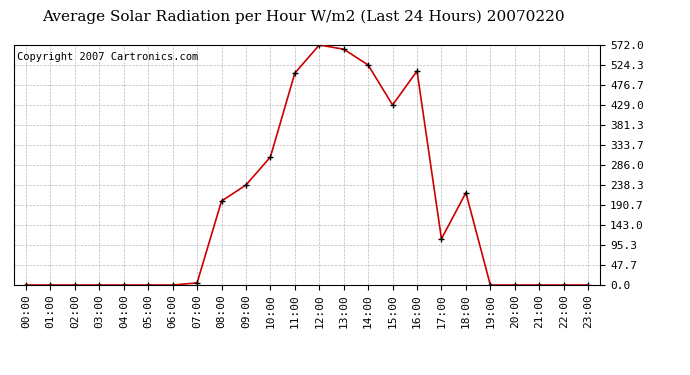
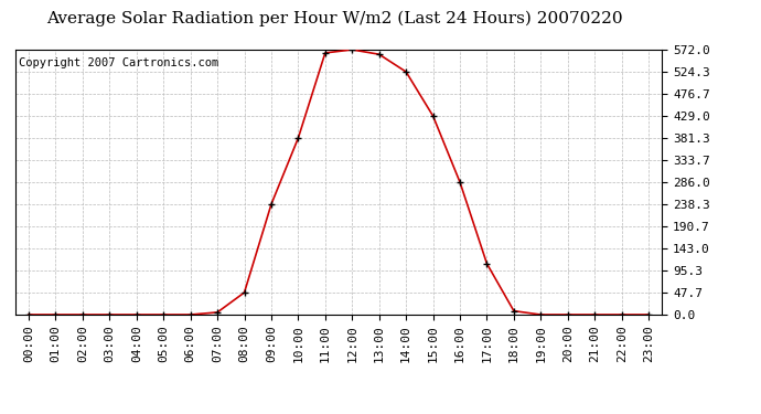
08:00: 200 -> 48
10:00: 305 -> 381
11:00: 505 -> 565
16:00: 510 -> 286
18:00: 220 -> 8
